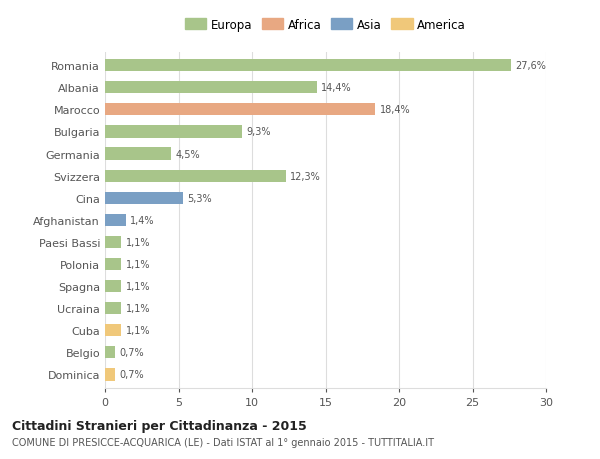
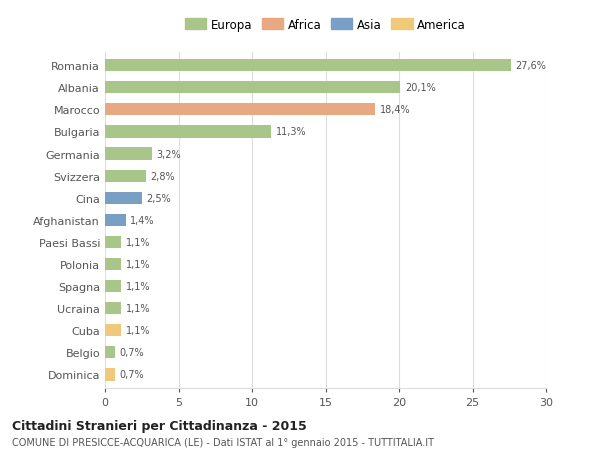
Albania: 14,4% -> 20,1%
Bulgaria: 9,3% -> 11,3%
Germania: 4,5% -> 3,2%
Svizzera: 12,3% -> 2,8%
Cina: 5,3% -> 2,5%
